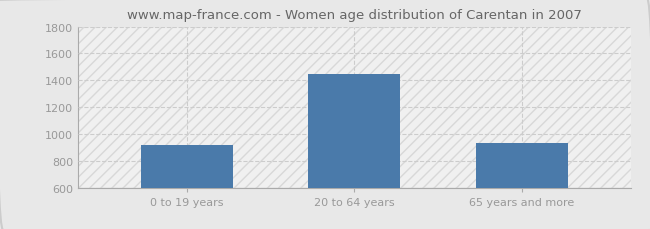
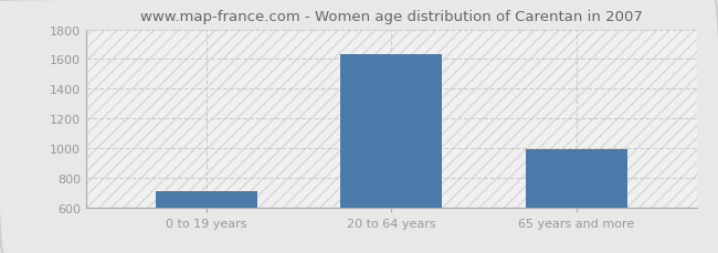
0 to 19 years: 920 -> 710
20 to 64 years: 1450 -> 1640
65 years and more: 930 -> 990
